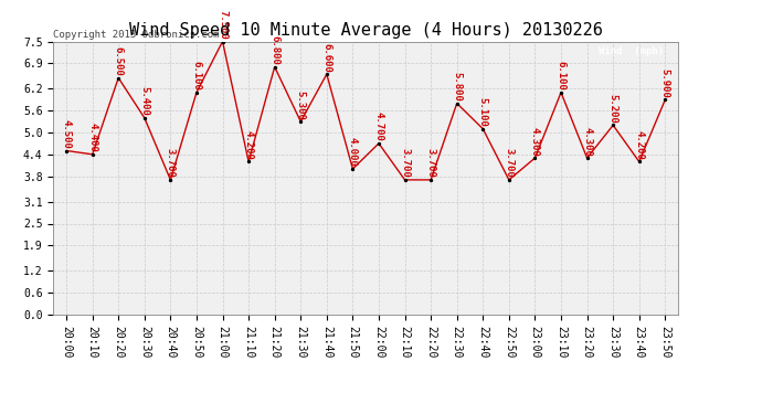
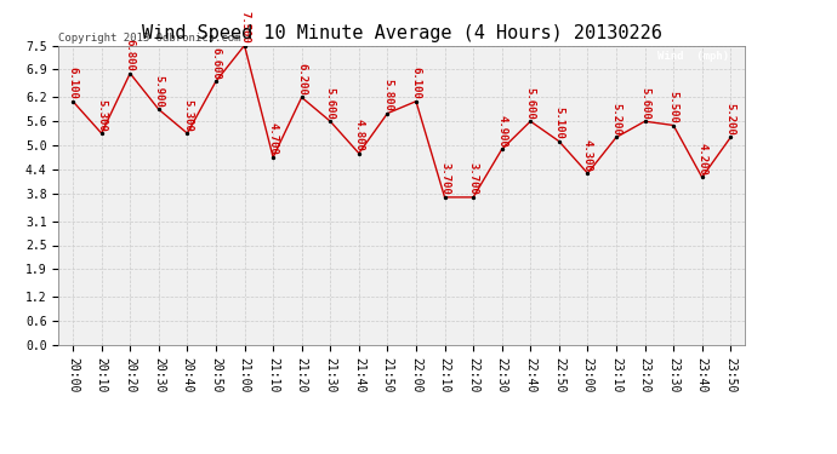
20:00: 4.500 -> 6.100
20:10: 4.400 -> 5.300
20:20: 6.500 -> 6.800
20:30: 5.400 -> 5.900
20:40: 3.700 -> 5.300
20:50: 6.100 -> 6.600
21:10: 4.200 -> 4.700
21:20: 6.800 -> 6.200
21:30: 5.300 -> 5.600
21:40: 6.600 -> 4.800
21:50: 4.000 -> 5.800
22:00: 4.700 -> 6.100
22:30: 5.800 -> 4.900
22:40: 5.100 -> 5.600
22:50: 3.700 -> 5.100
23:10: 6.100 -> 5.200
23:20: 4.300 -> 5.600
23:30: 5.200 -> 5.500
23:50: 5.900 -> 5.200
